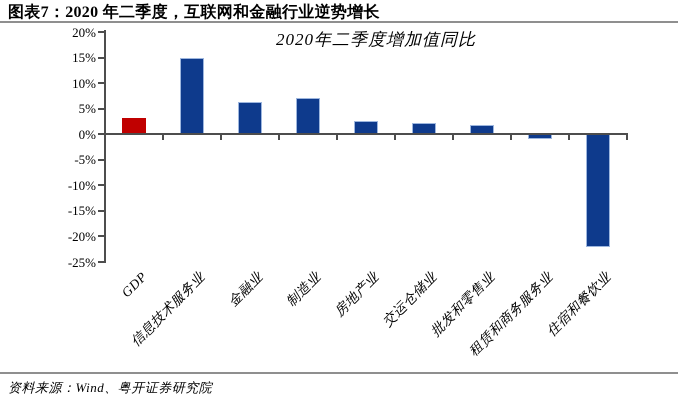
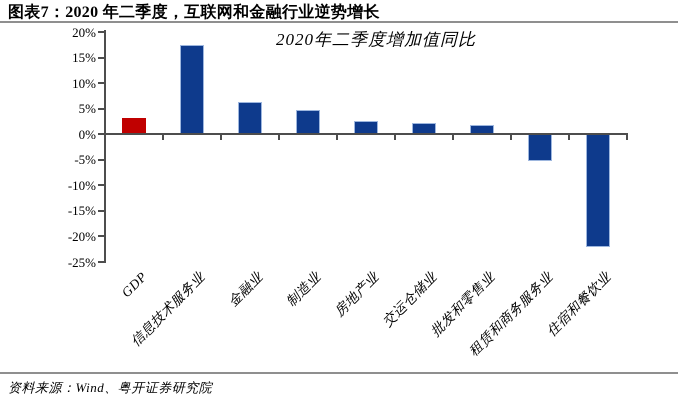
信息技术服务业: 15% -> 18%
制造业: 7% -> 5%
租赁和商务服务业: -1% -> -5%
